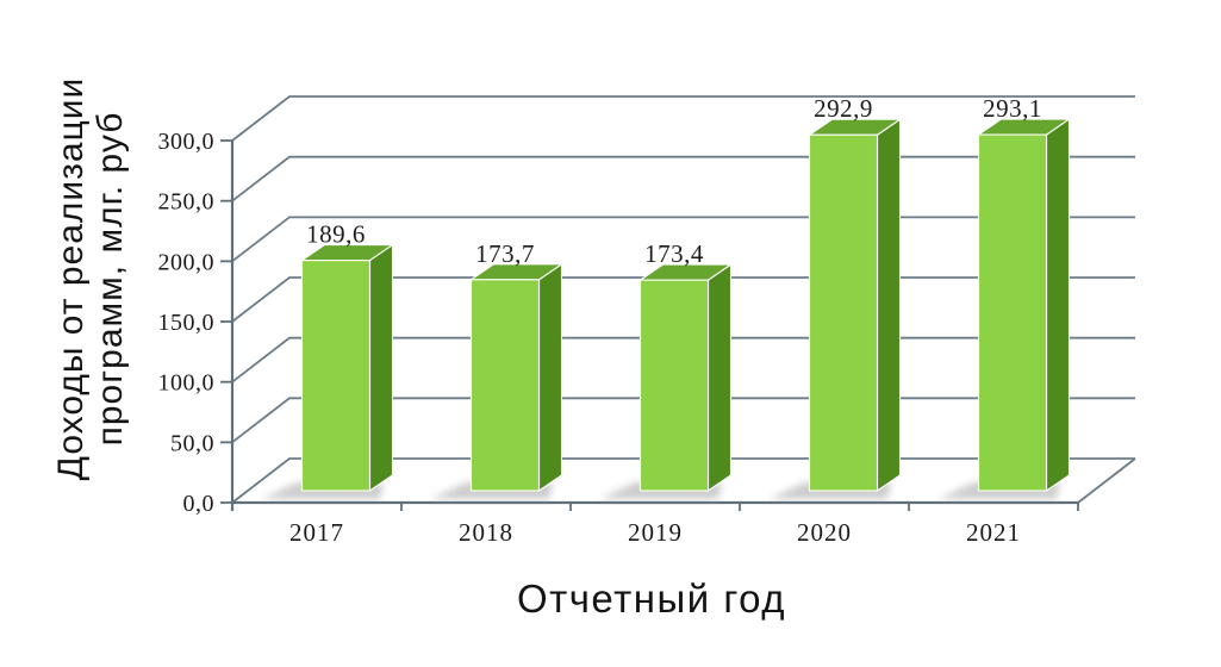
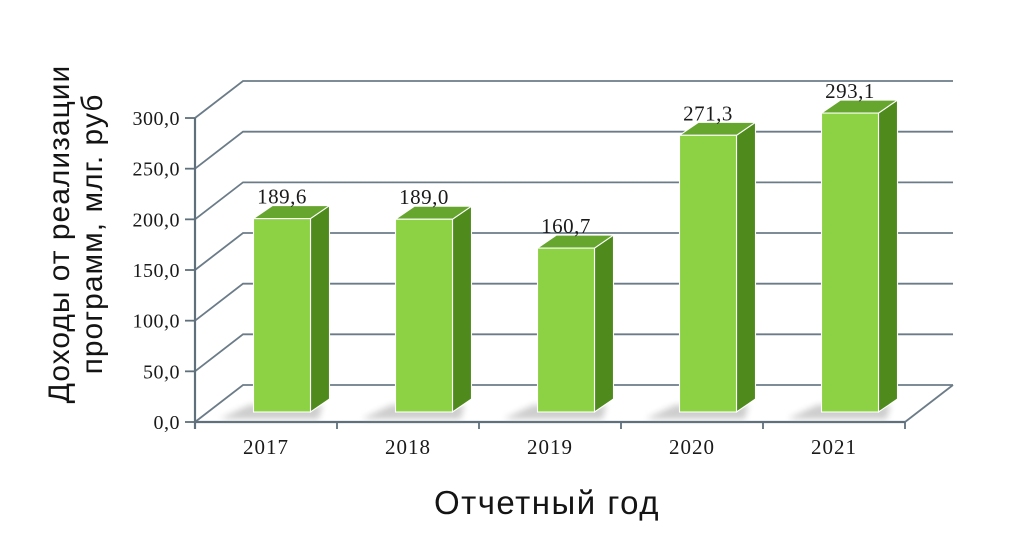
2018: 173,7 -> 189,0
2019: 173,4 -> 160,7
2020: 292,9 -> 271,3
